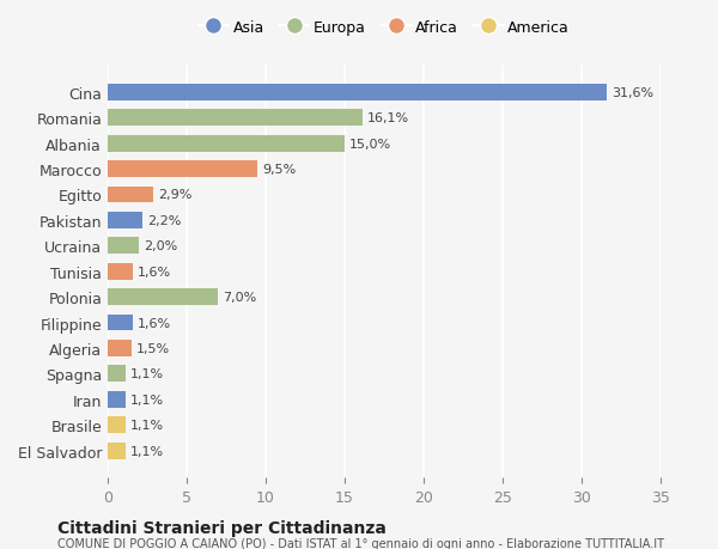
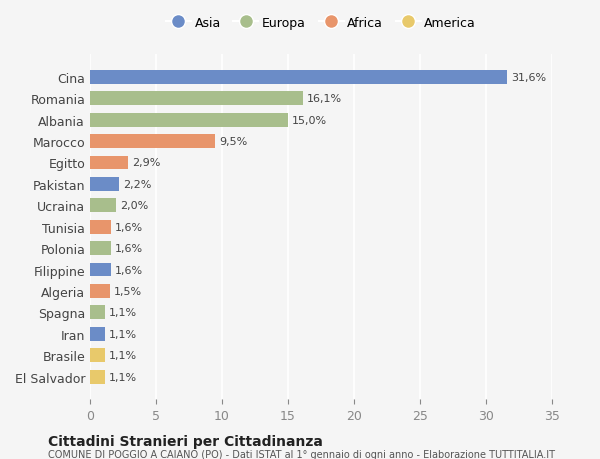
Polonia: 7,0% -> 1,6%
